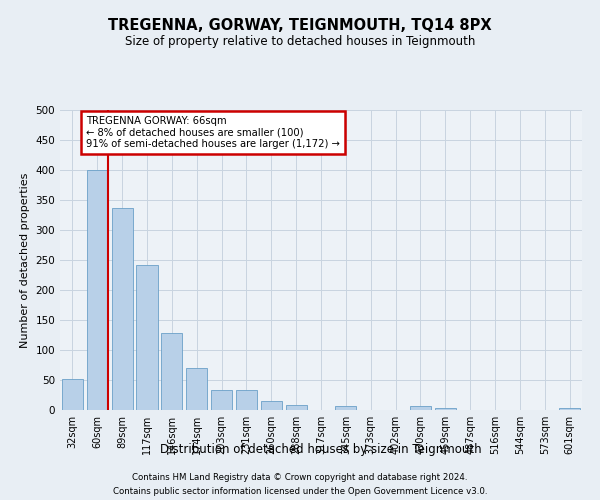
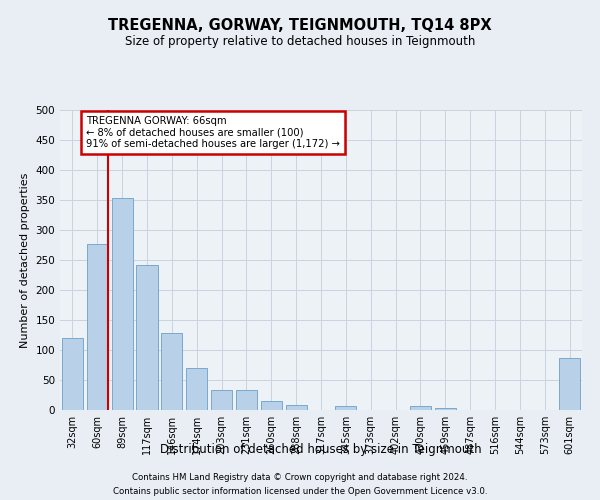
32sqm: 52 -> 120
60sqm: 400 -> 276
89sqm: 337 -> 354
601sqm: 3 -> 86
